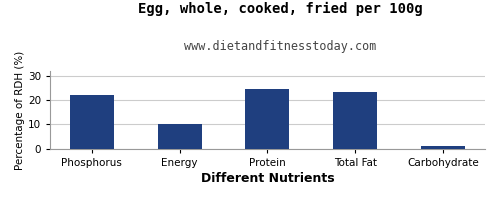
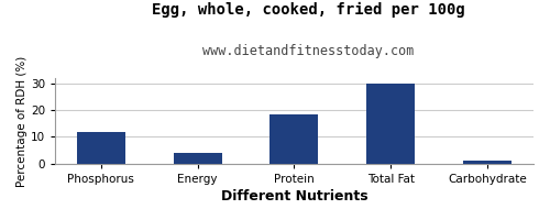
Phosphorus: 22.0 -> 12.0
Energy: 10.0 -> 4.0
Protein: 24.5 -> 18.5
Total Fat: 23.5 -> 30.0
